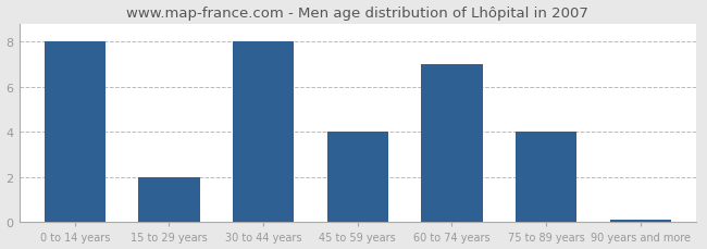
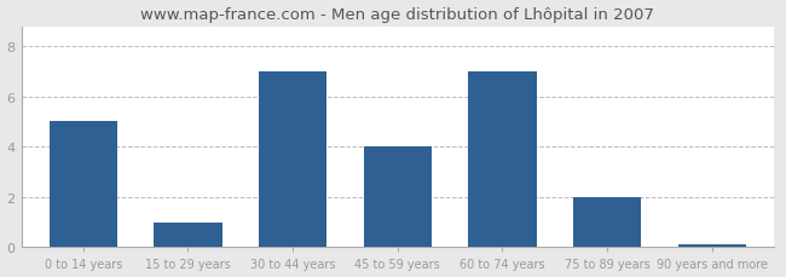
0 to 14 years: 8.0 -> 5.0
15 to 29 years: 2.0 -> 1.0
30 to 44 years: 8.0 -> 7.0
75 to 89 years: 4.0 -> 2.0
